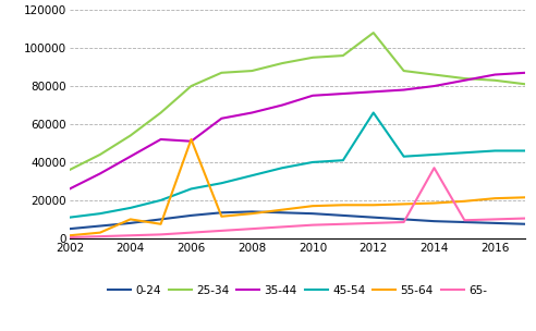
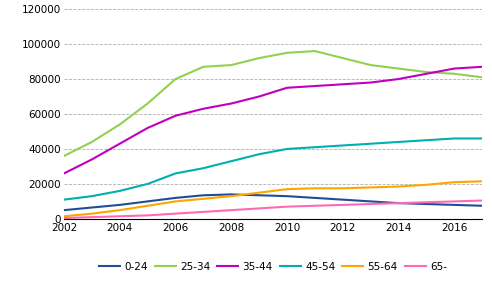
55-64/2004: 10000 -> 5000
35-44/2006: 51000 -> 59000
55-64/2006: 52000 -> 10000
25-34/2012: 108000 -> 92000
45-54/2012: 66000 -> 42000
65-/2014: 37000 -> 9000
